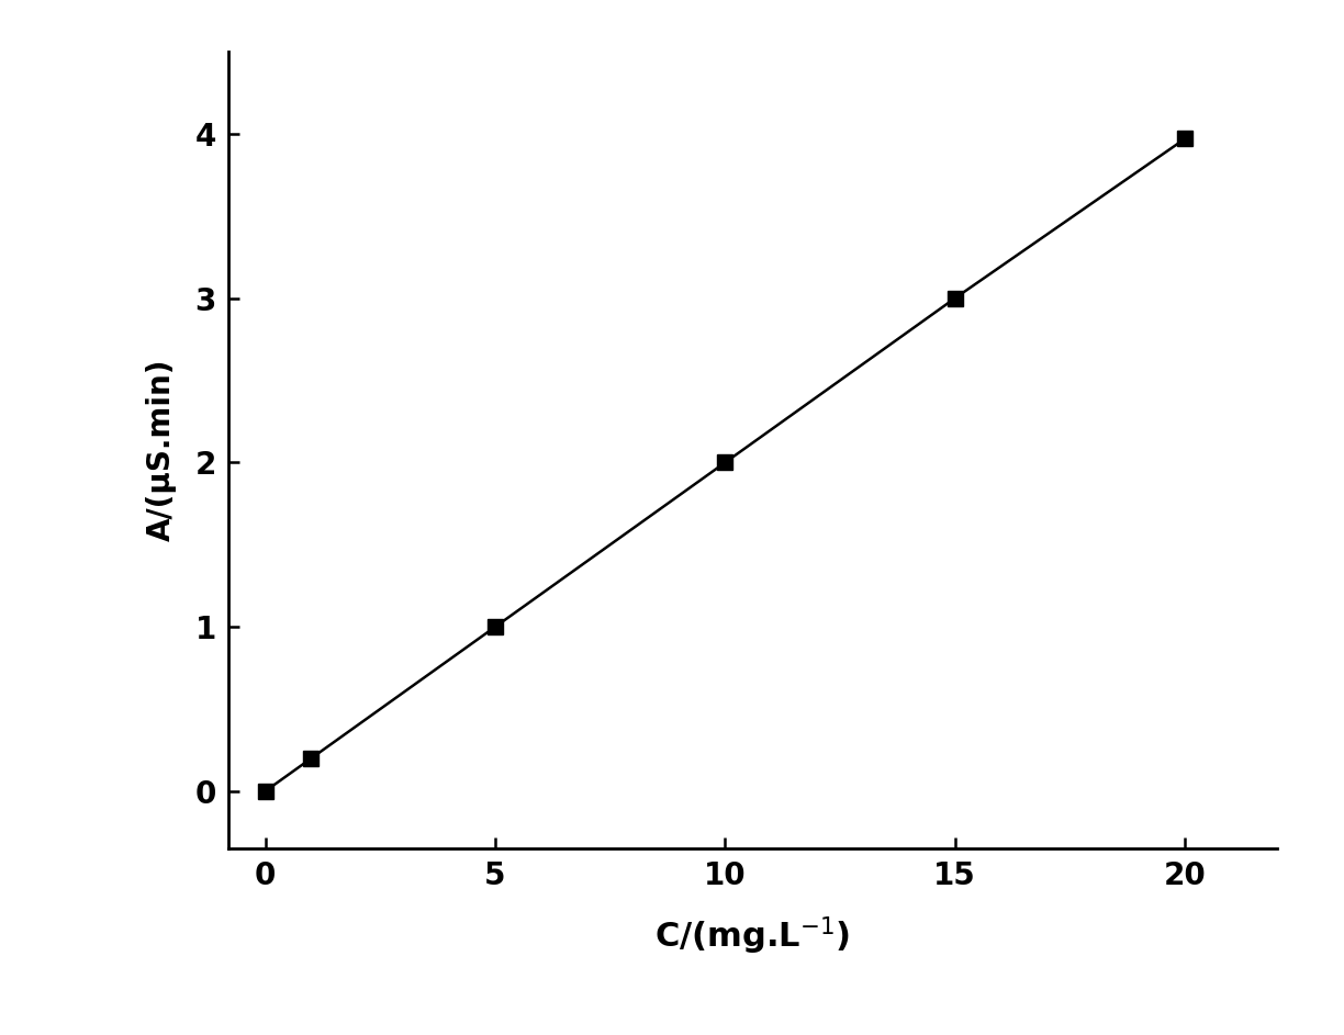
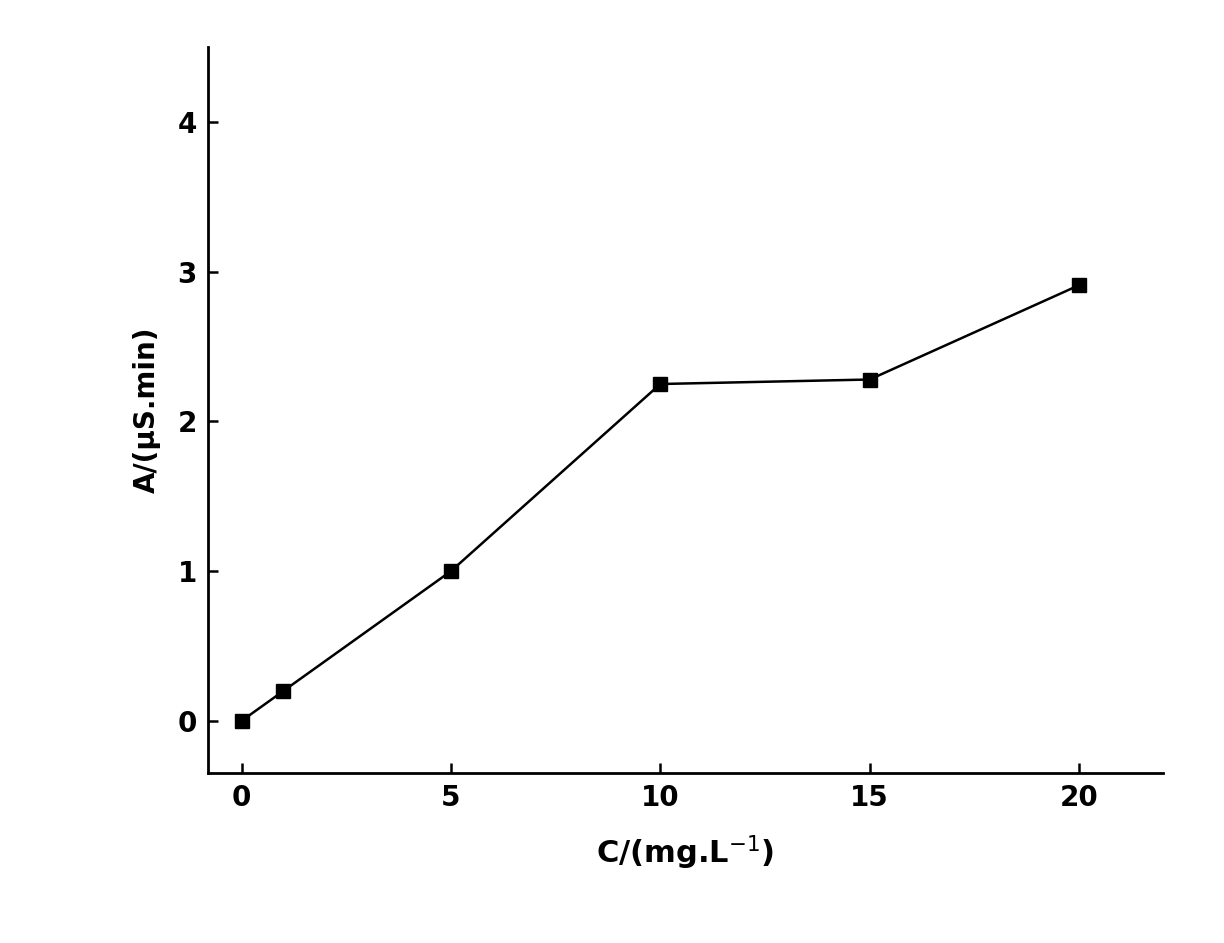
10: 2.00 -> 2.25
15: 3.00 -> 2.28
20: 3.97 -> 2.91
